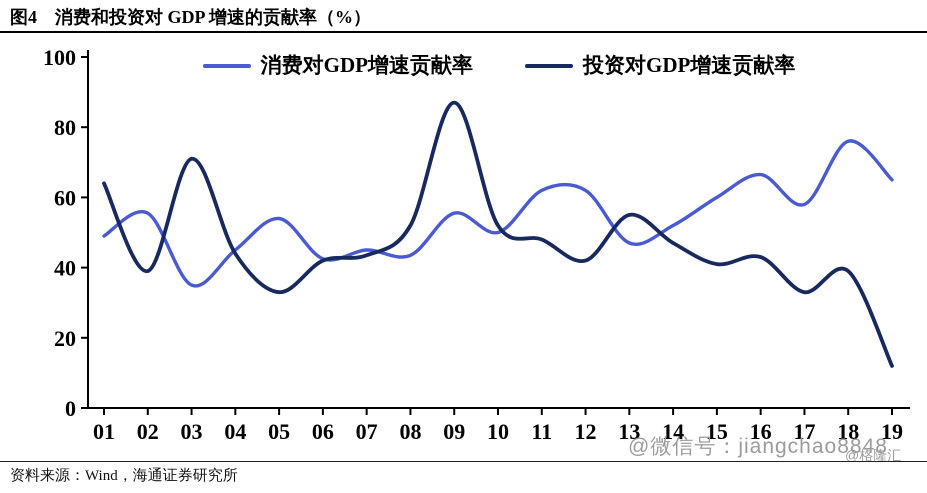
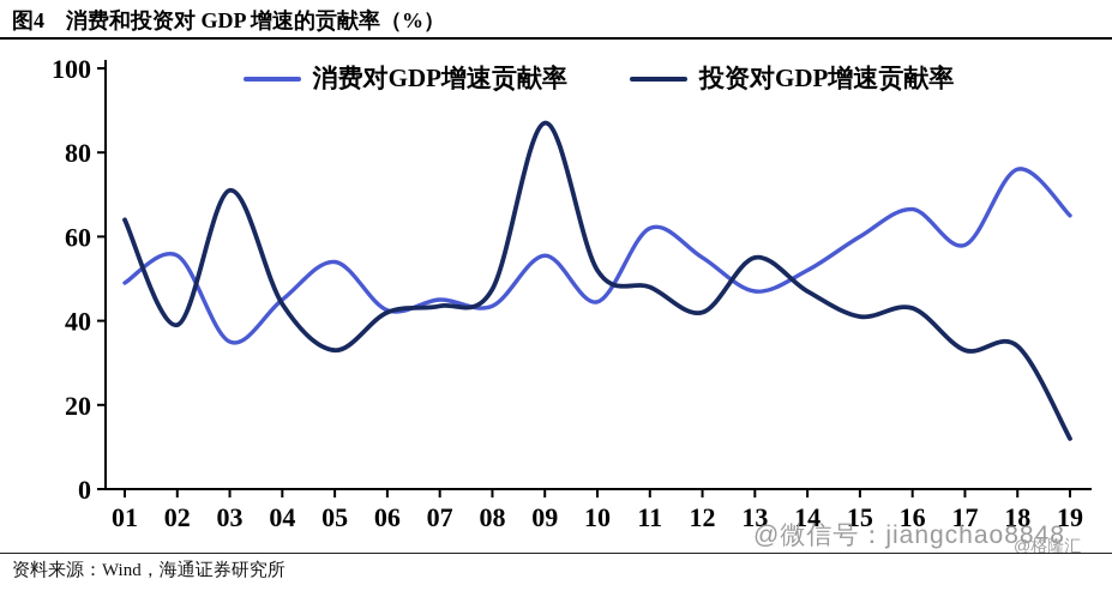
投资对GDP增速贡献率/08: 52 -> 48
消费对GDP增速贡献率/10: 50 -> 44
消费对GDP增速贡献率/12: 62 -> 55
投资对GDP增速贡献率/18: 39 -> 34
